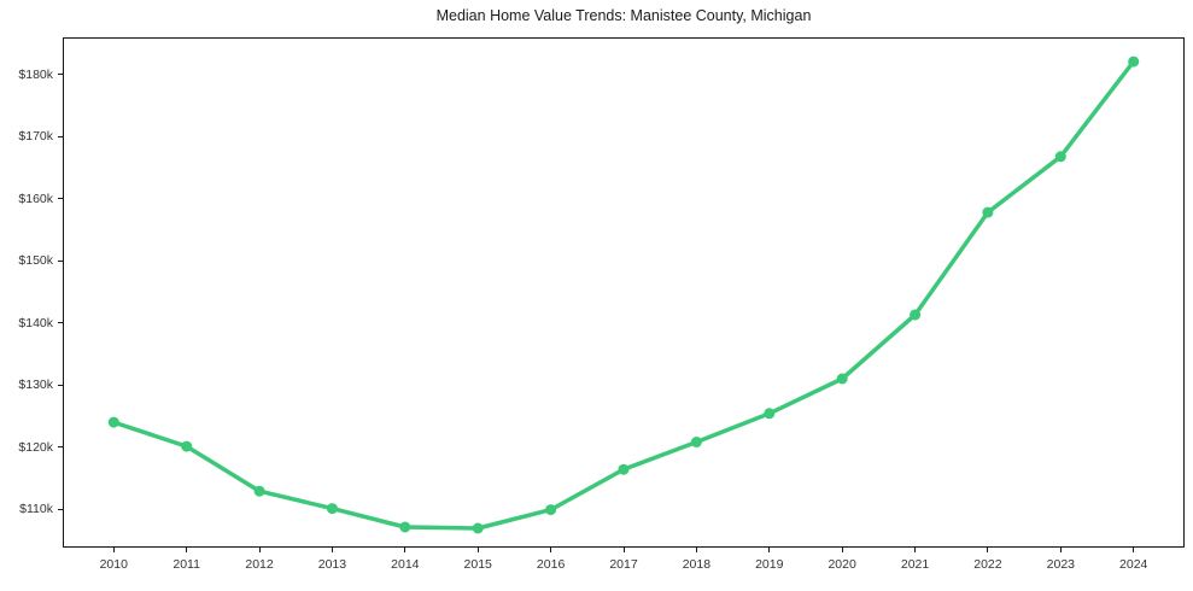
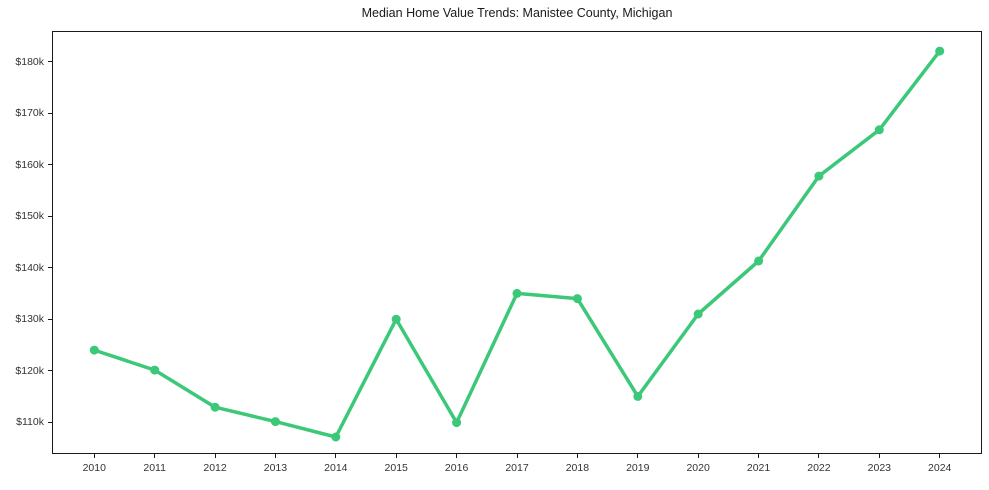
2015: $107k -> $130k
2017: $116k -> $135k
2018: $121k -> $134k
2019: $125k -> $115k
